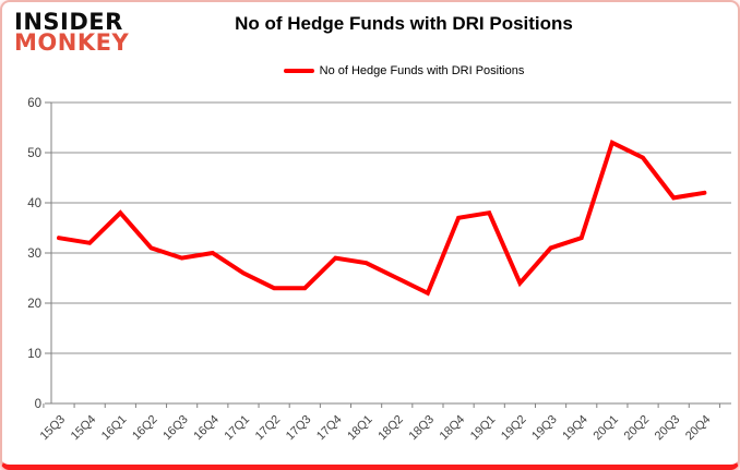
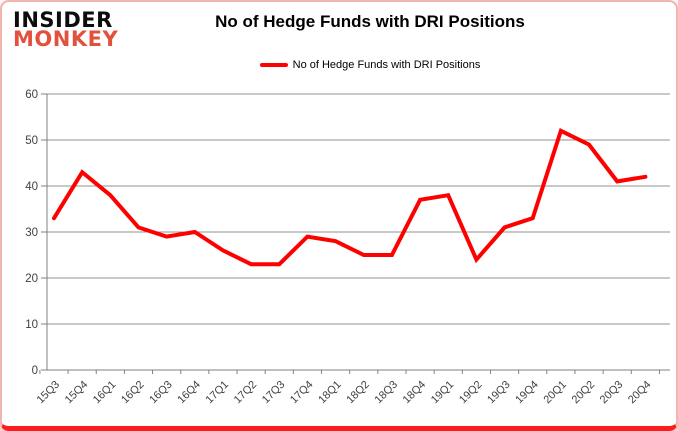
15Q4: 32 -> 43
18Q3: 22 -> 25
